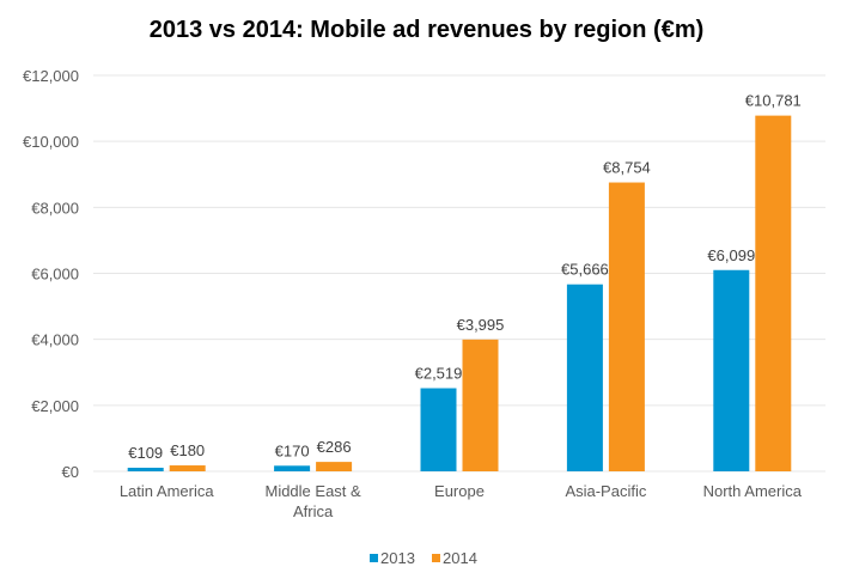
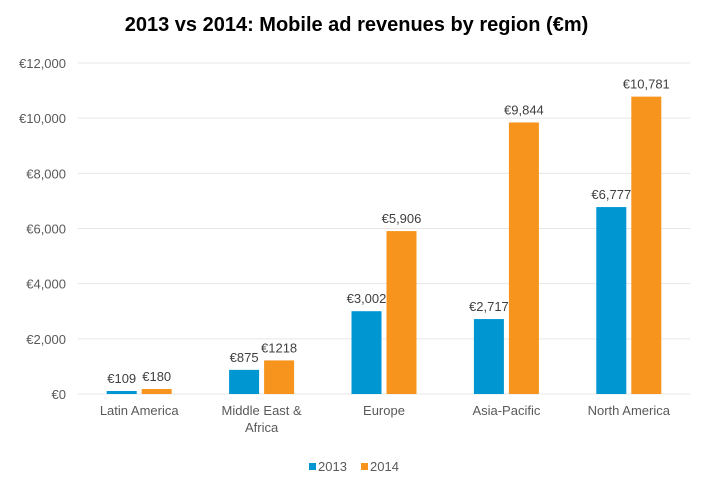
2013/Middle East & Africa: €170 -> €875
2014/Middle East & Africa: €286 -> €1218
2013/Europe: €2,519 -> €3,002
2014/Europe: €3,995 -> €5,906
2013/Asia-Pacific: €5,666 -> €2,717
2014/Asia-Pacific: €8,754 -> €9,844
2013/North America: €6,099 -> €6,777
